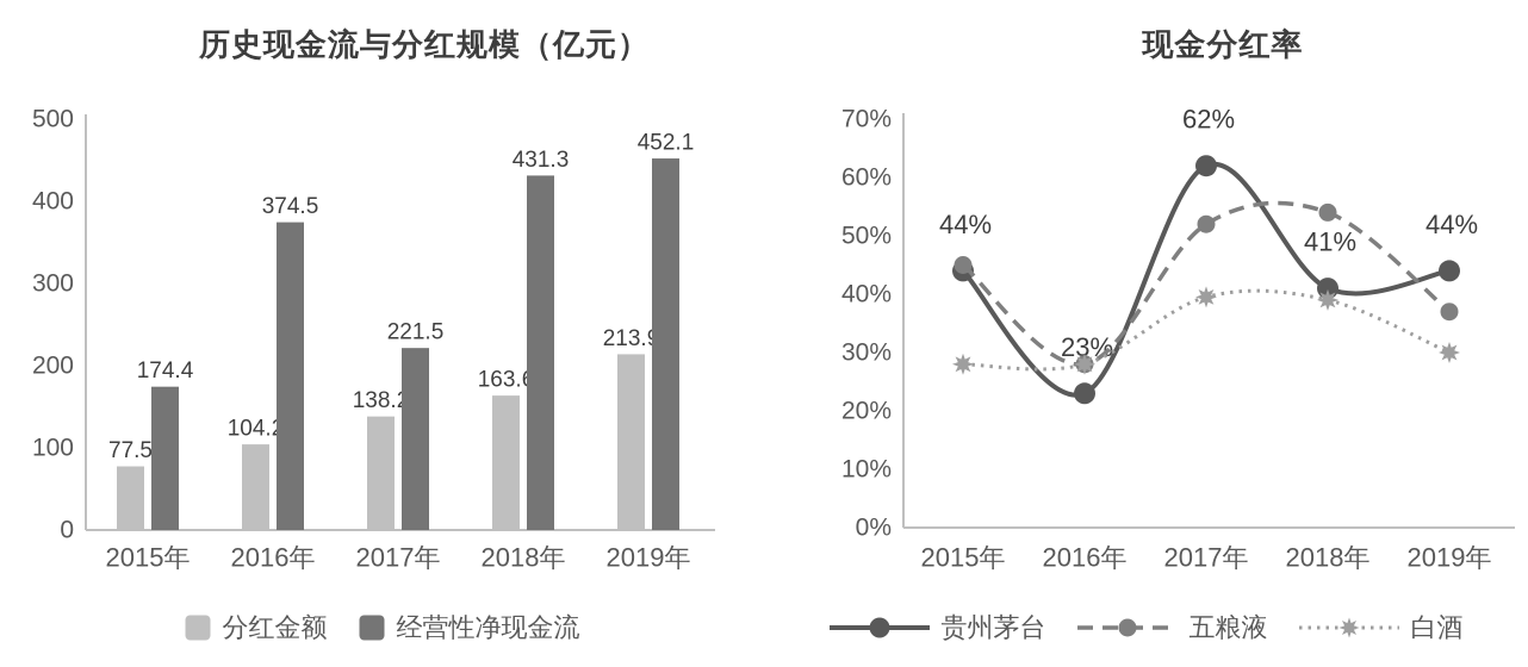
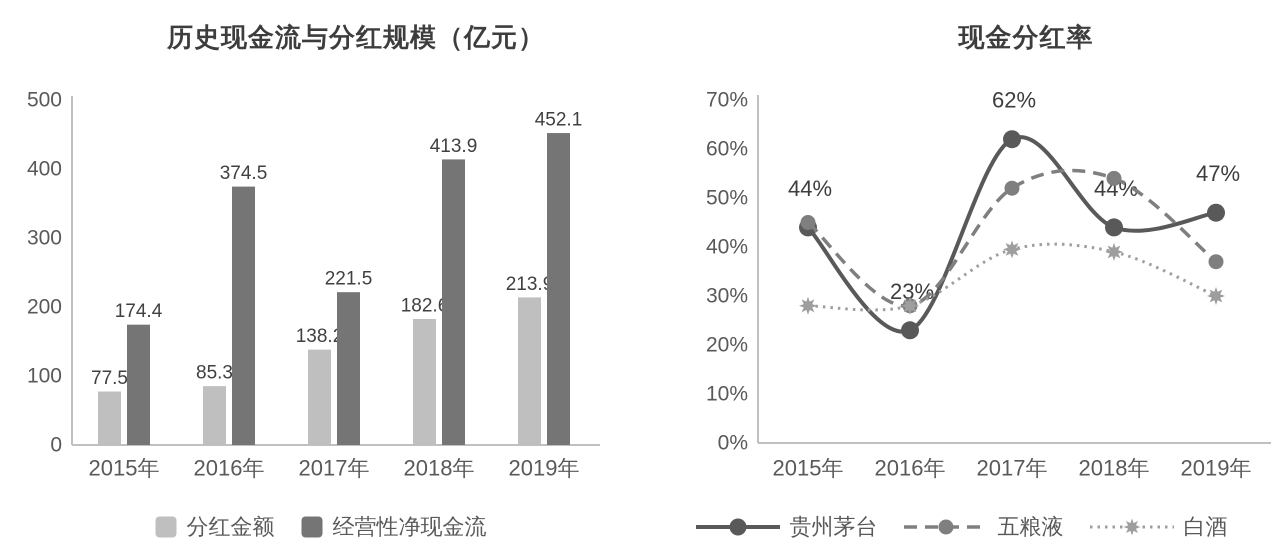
历史现金流与分红规模（亿元）/分红金额/2016年: 104.2 -> 85.3
历史现金流与分红规模（亿元）/分红金额/2018年: 163.6 -> 182.6
历史现金流与分红规模（亿元）/经营性净现金流/2018年: 431.3 -> 413.9
现金分红率/贵州茅台/2018年: 41% -> 44%
现金分红率/贵州茅台/2019年: 44% -> 47%
